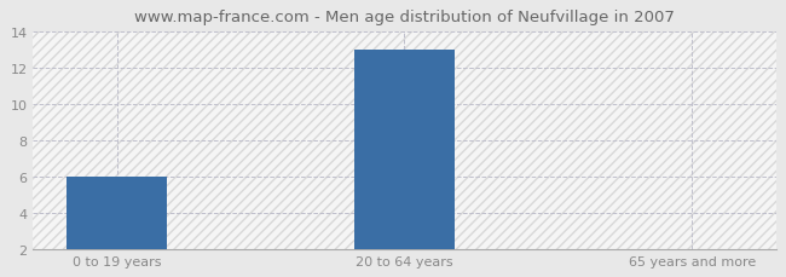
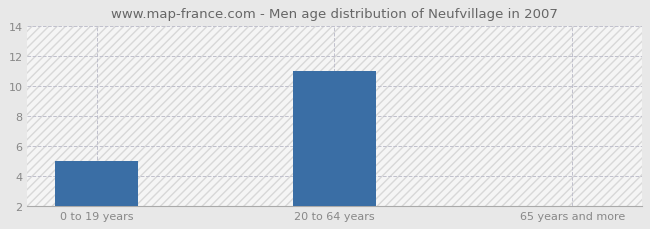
0 to 19 years: 6 -> 5
20 to 64 years: 13 -> 11
